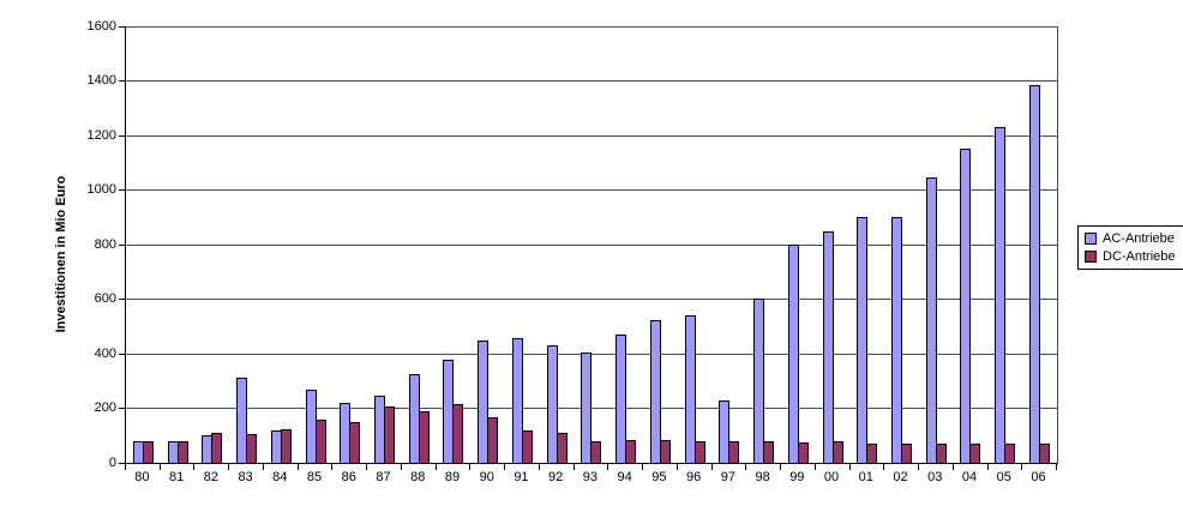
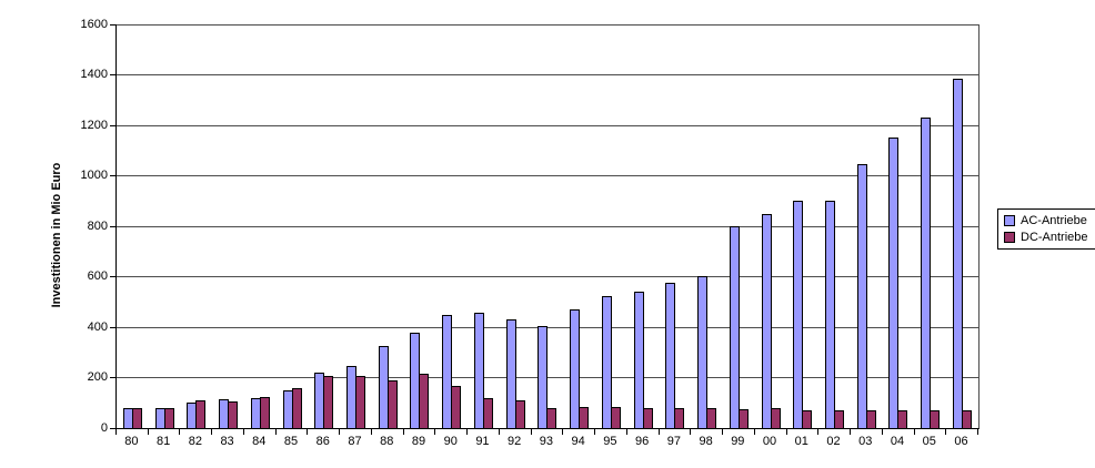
AC-Antriebe/83: 310 -> 120
AC-Antriebe/85: 270 -> 150
DC-Antriebe/86: 150 -> 200
AC-Antriebe/97: 230 -> 580
